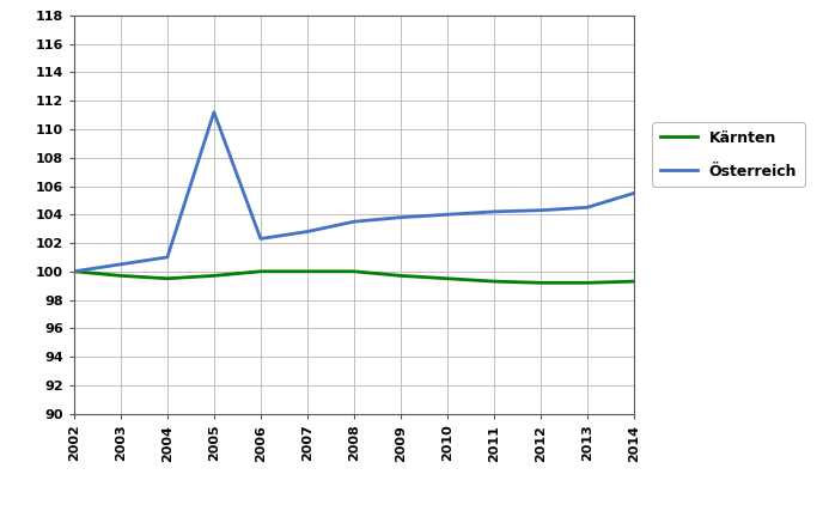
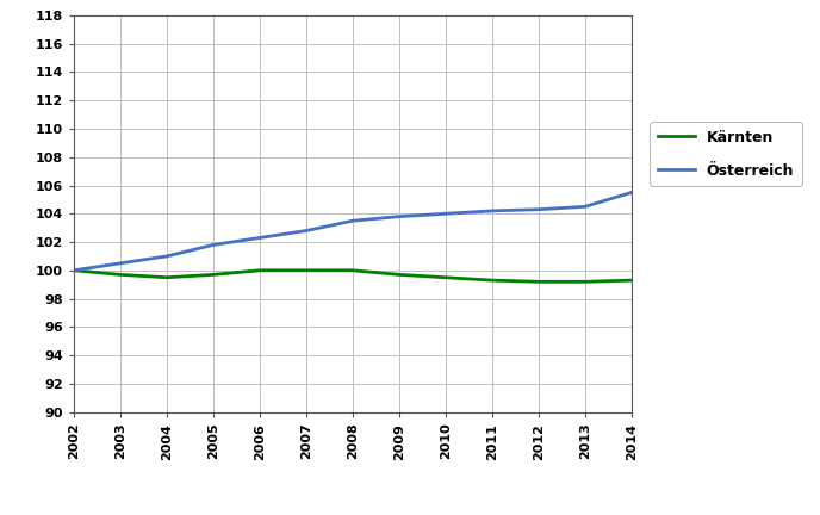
Österreich/2005: 111.2 -> 101.8
